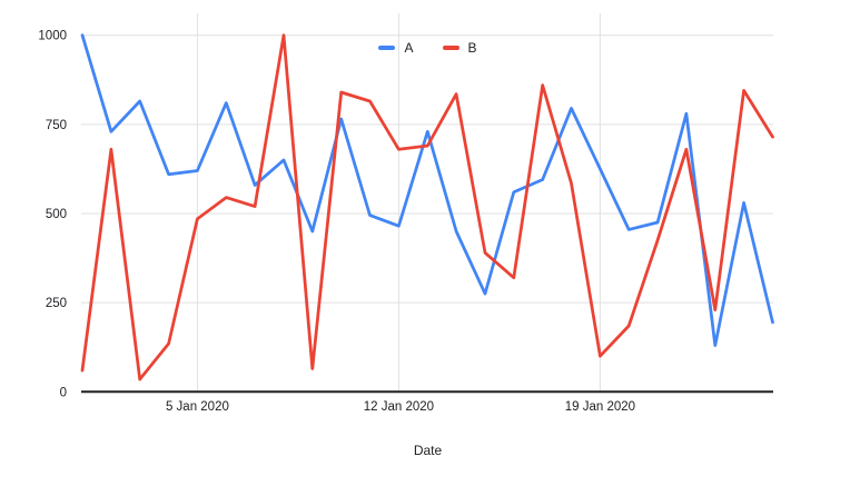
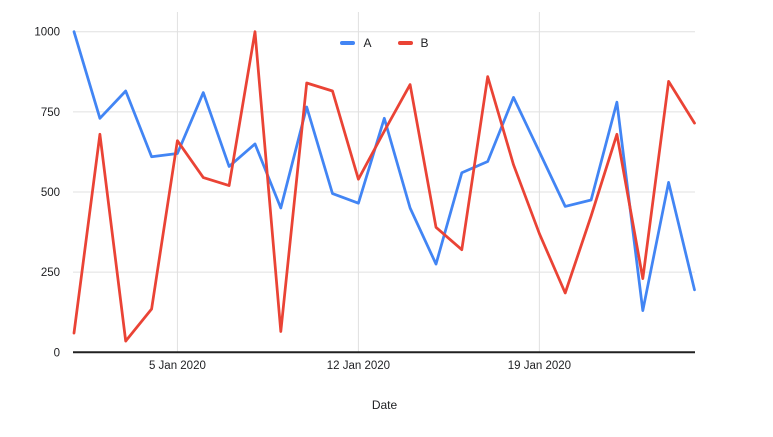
B/5 Jan 2020: 480 -> 660
B/12 Jan 2020: 680 -> 540
B/19 Jan 2020: 100 -> 370
